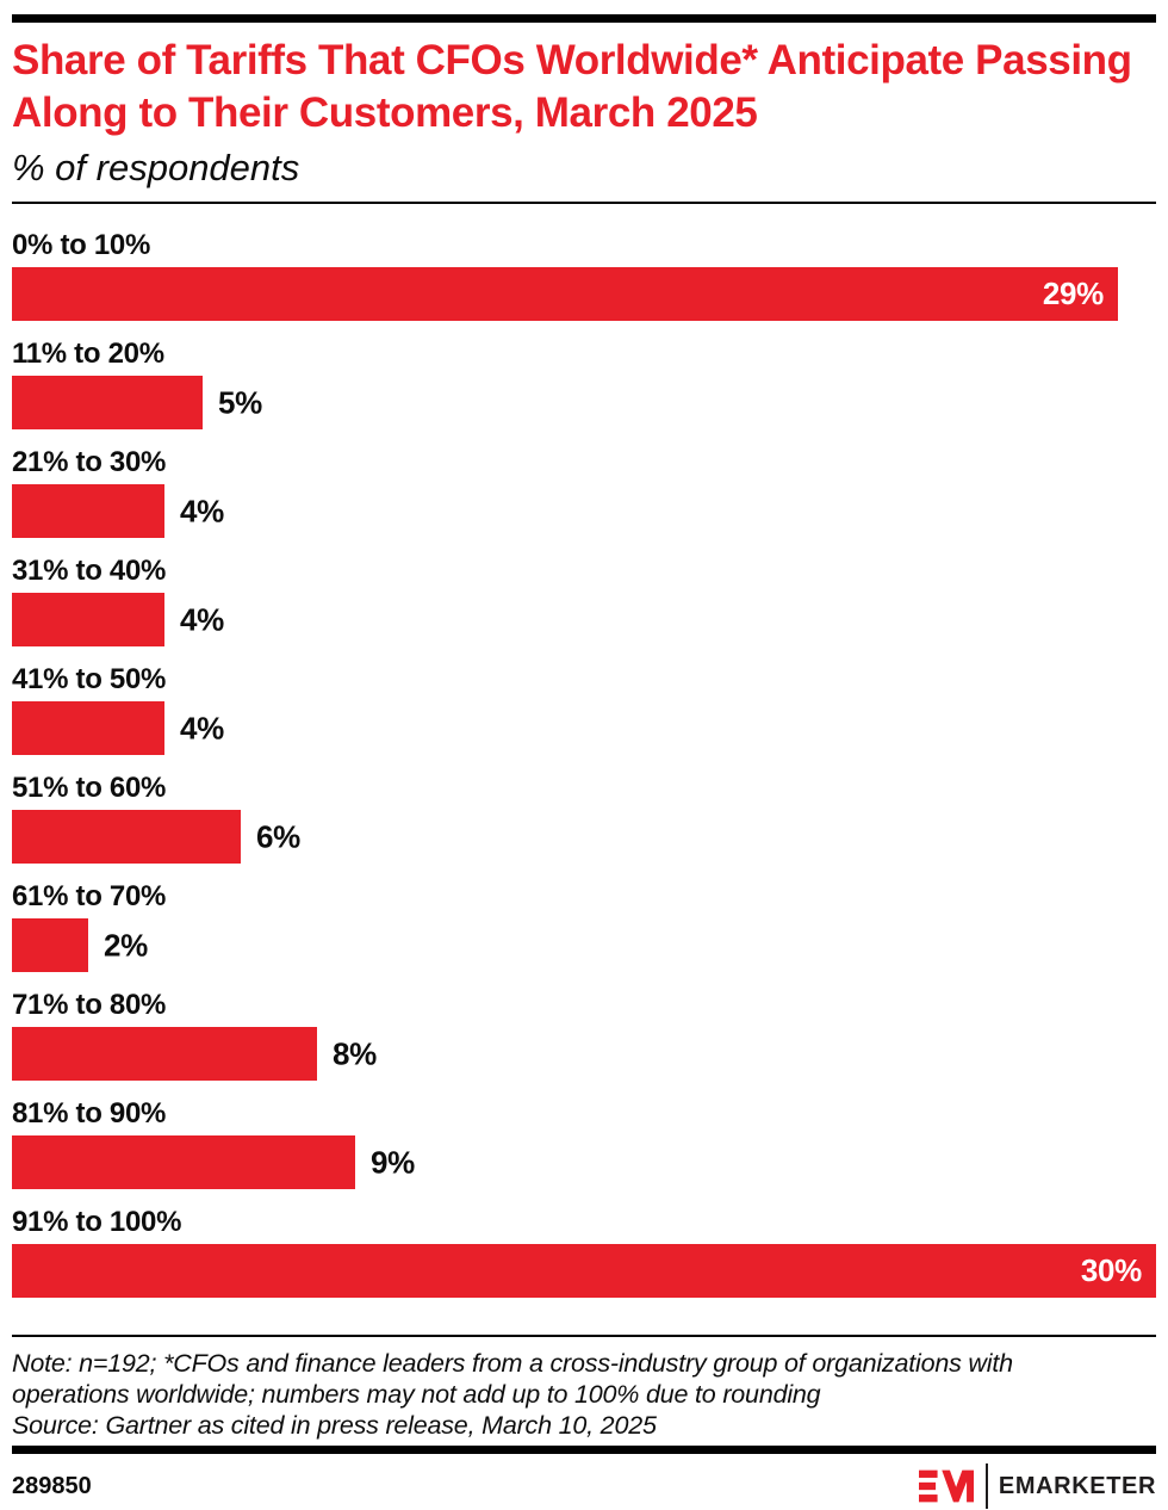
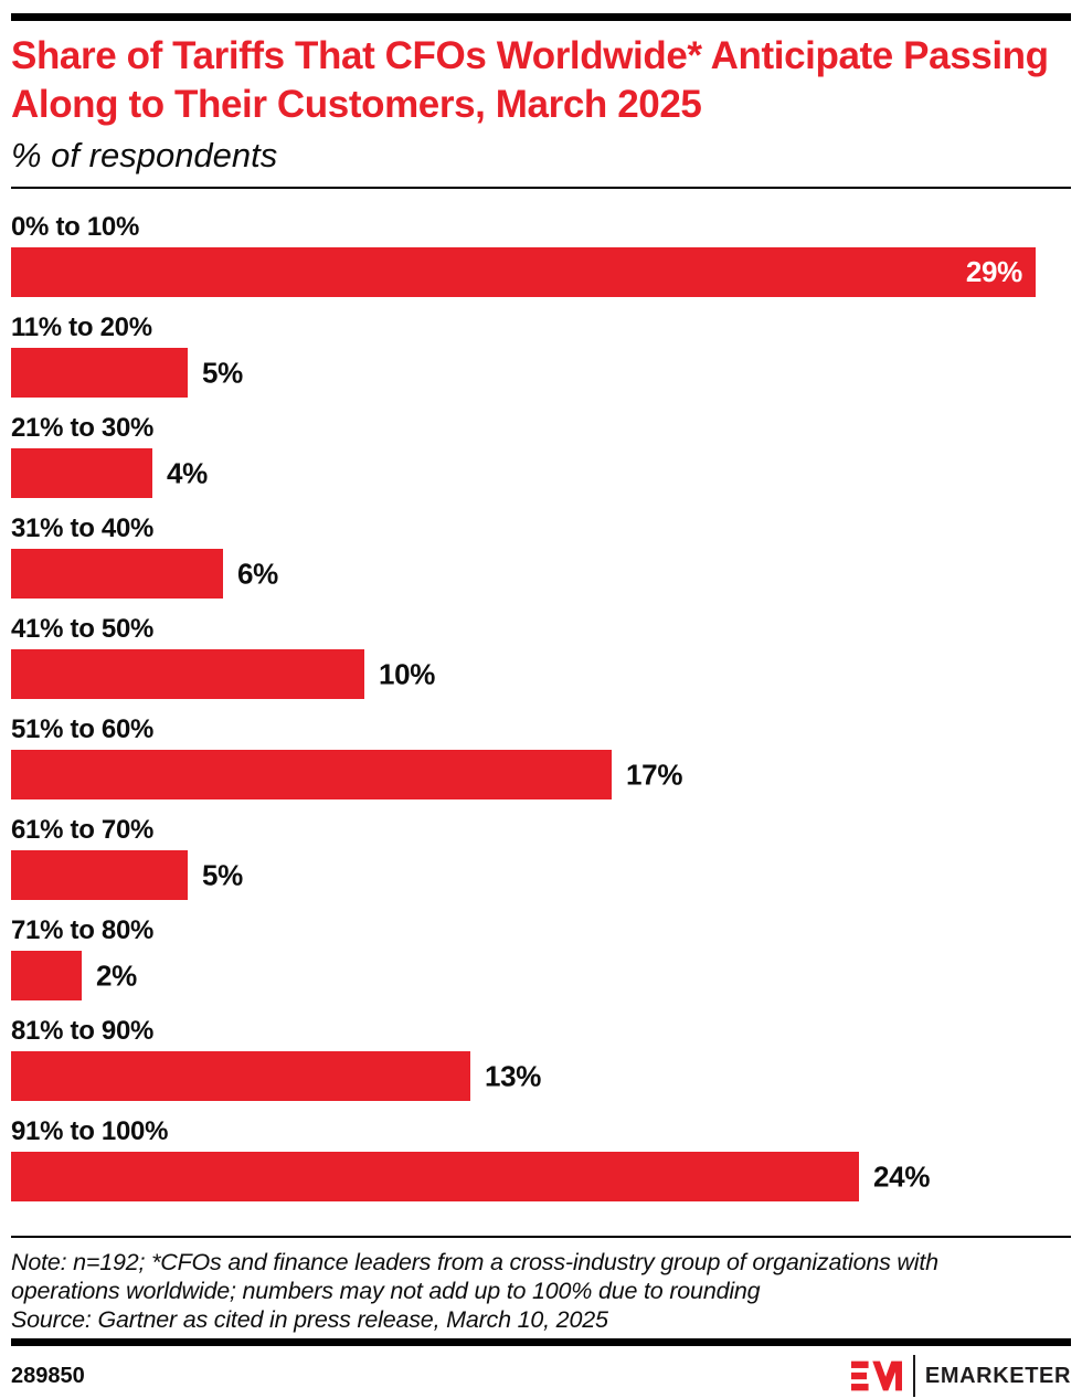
31% to 40%: 4% -> 6%
41% to 50%: 4% -> 10%
51% to 60%: 6% -> 17%
61% to 70%: 2% -> 5%
71% to 80%: 8% -> 2%
81% to 90%: 9% -> 13%
91% to 100%: 30% -> 24%
